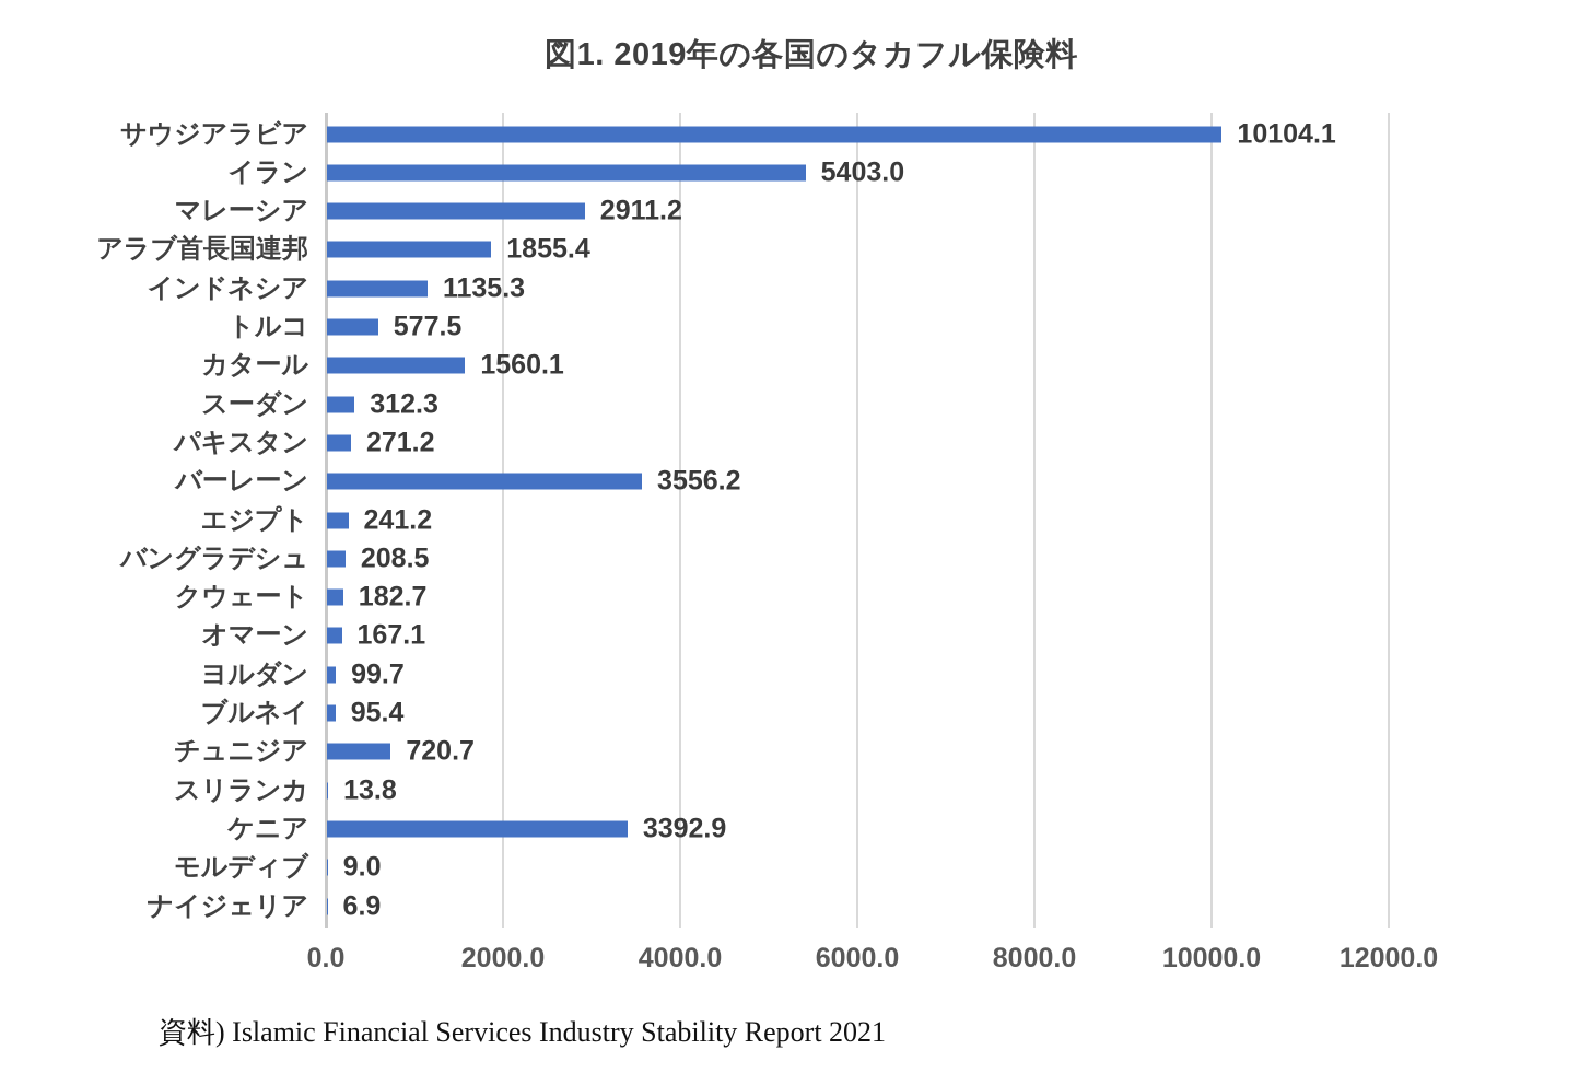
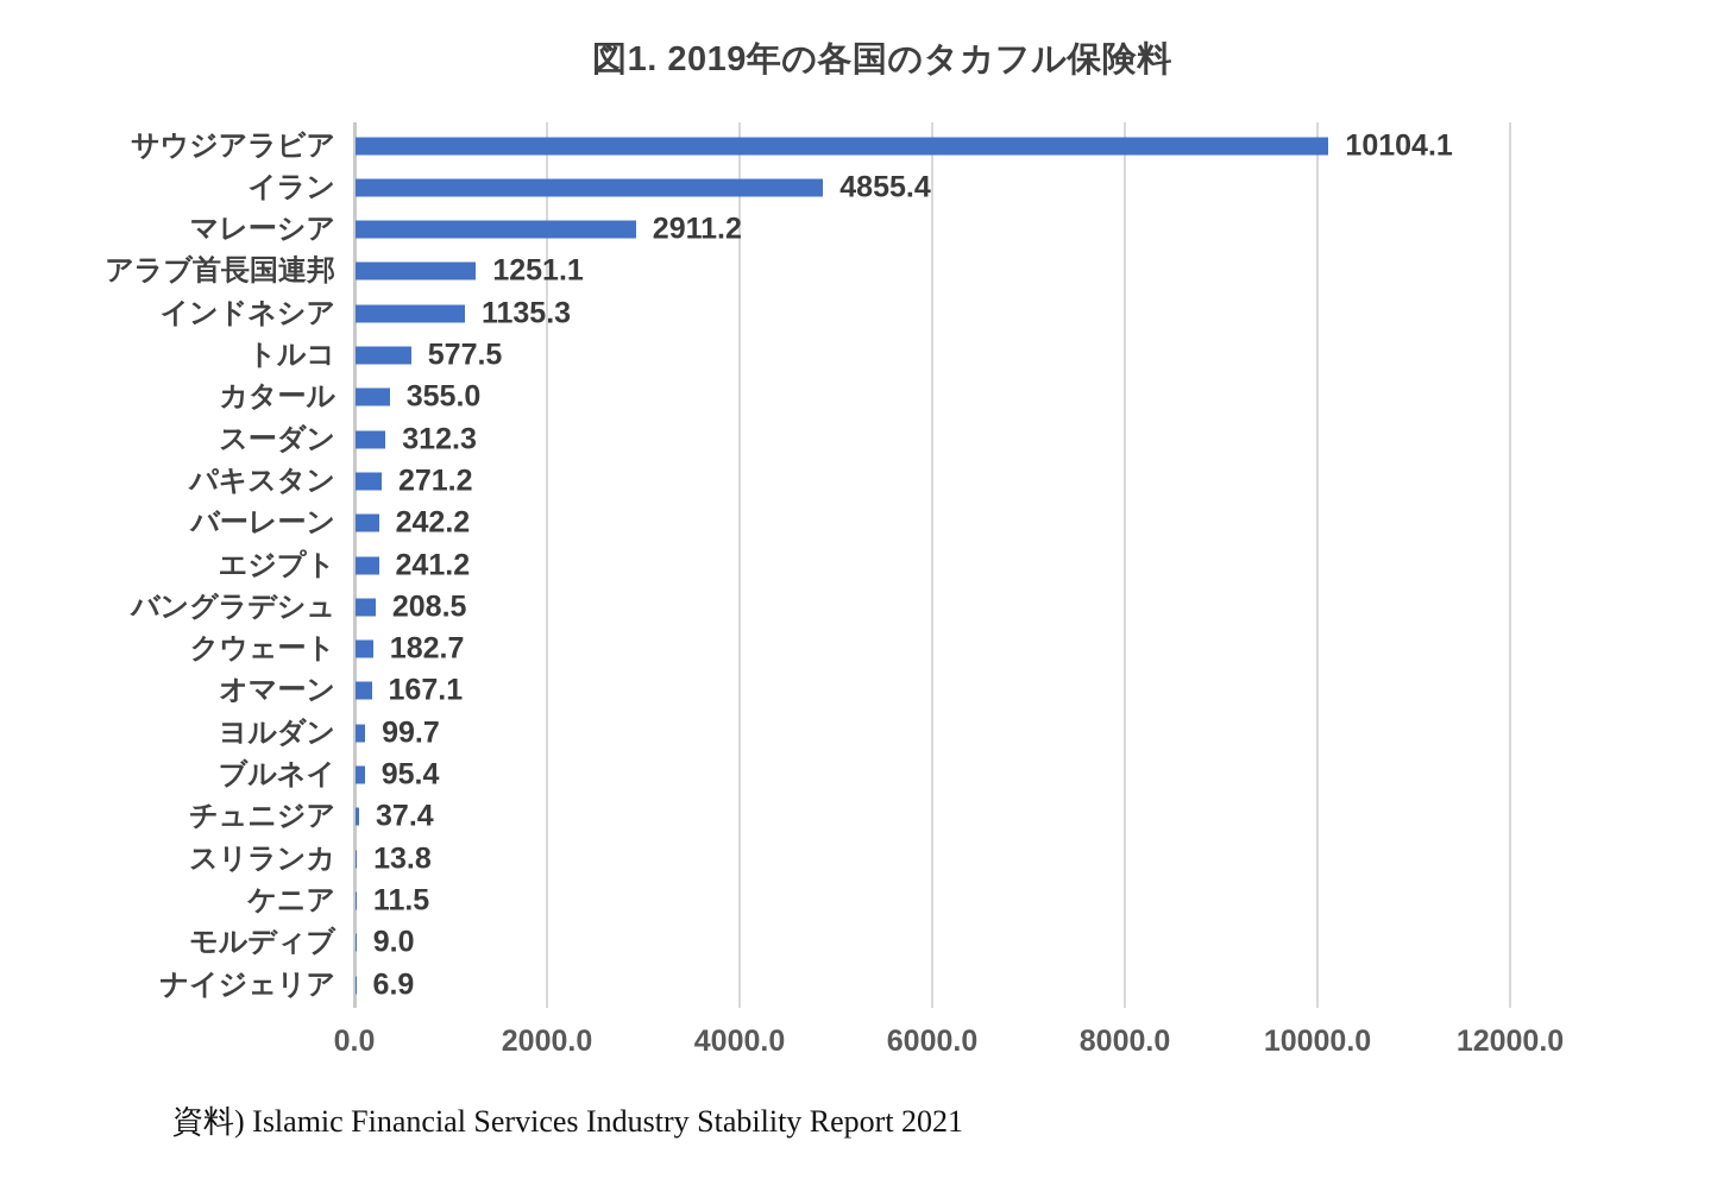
イラン: 5403.0 -> 4855.4
アラブ首長国連邦: 1855.4 -> 1251.1
カタール: 1560.1 -> 355.0
バーレーン: 3556.2 -> 242.2
チュニジア: 720.7 -> 37.4
ケニア: 3392.9 -> 11.5
